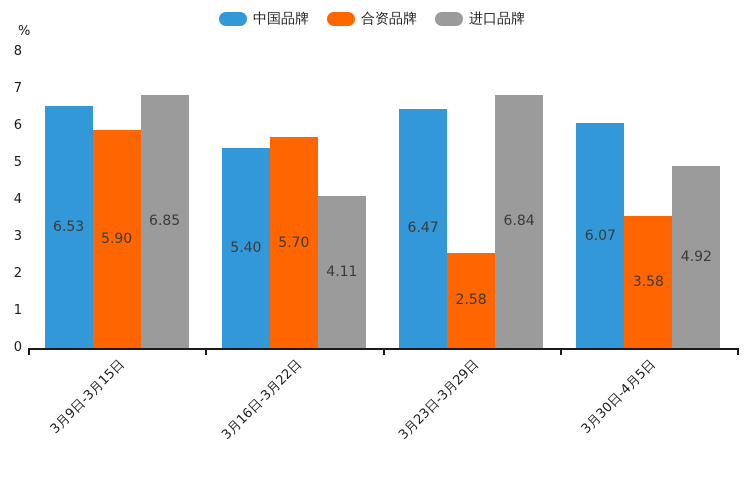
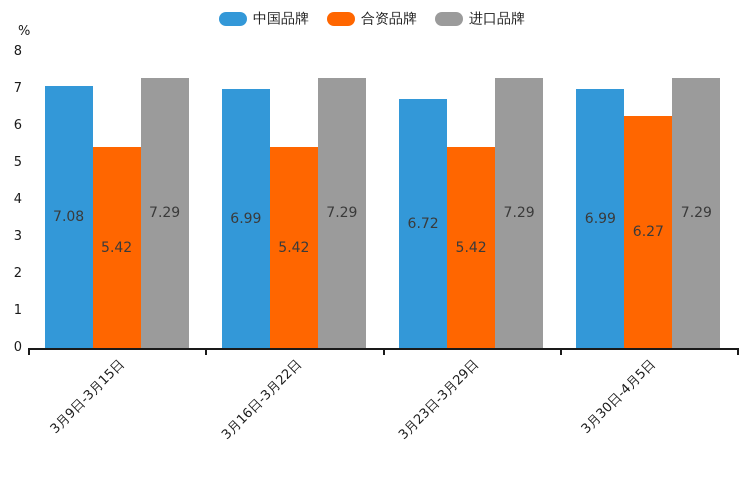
中国品牌/3月9日-3月15日: 6.53 -> 7.08
合资品牌/3月9日-3月15日: 5.90 -> 5.42
进口品牌/3月9日-3月15日: 6.85 -> 7.29
中国品牌/3月16日-3月22日: 5.40 -> 6.99
合资品牌/3月16日-3月22日: 5.70 -> 5.42
进口品牌/3月16日-3月22日: 4.11 -> 7.29
中国品牌/3月23日-3月29日: 6.47 -> 6.72
合资品牌/3月23日-3月29日: 2.58 -> 5.42
进口品牌/3月23日-3月29日: 6.84 -> 7.29
中国品牌/3月30日-4月5日: 6.07 -> 6.99
合资品牌/3月30日-4月5日: 3.58 -> 6.27
进口品牌/3月30日-4月5日: 4.92 -> 7.29
